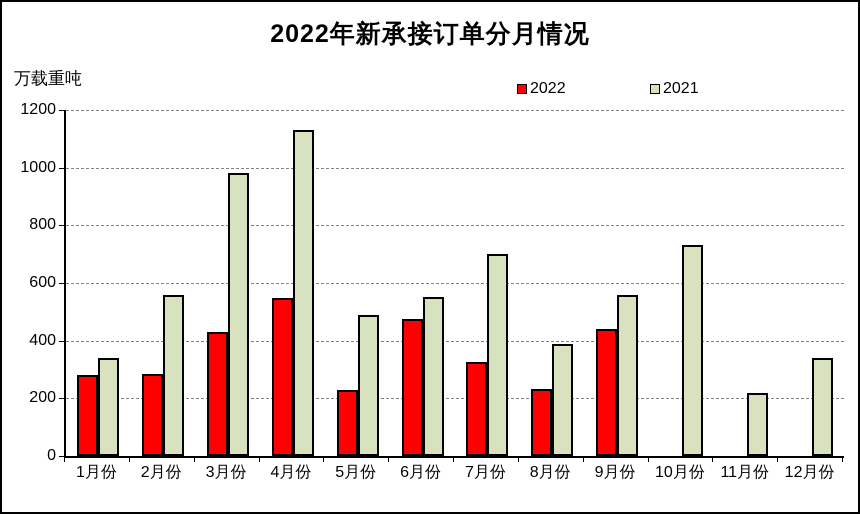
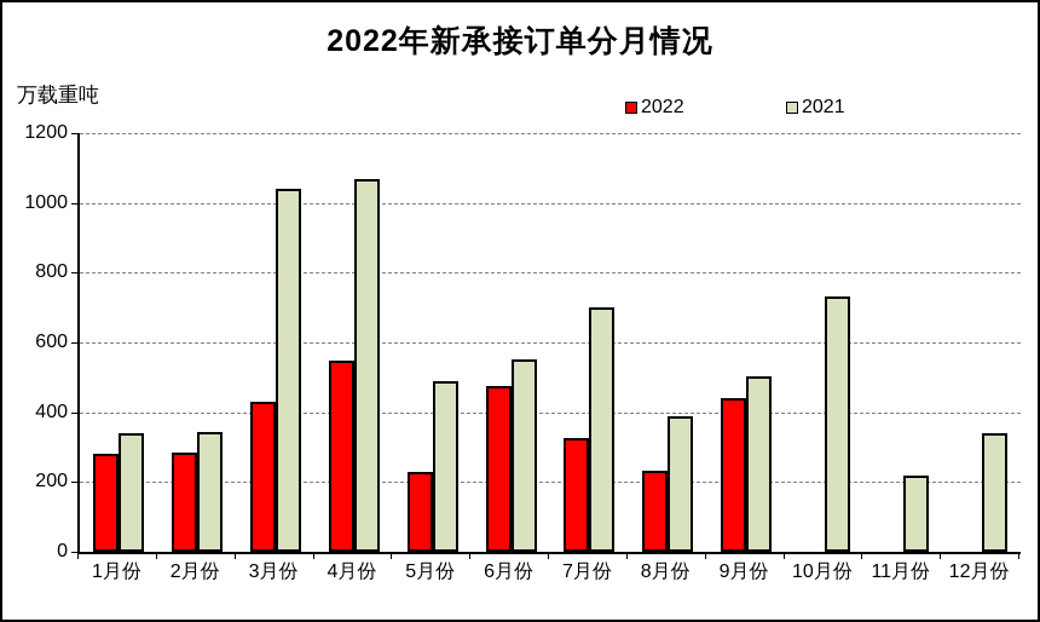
2021/2月份: 560 -> 340
2021/3月份: 980 -> 1040
2021/4月份: 1130 -> 1070
2021/9月份: 560 -> 500
